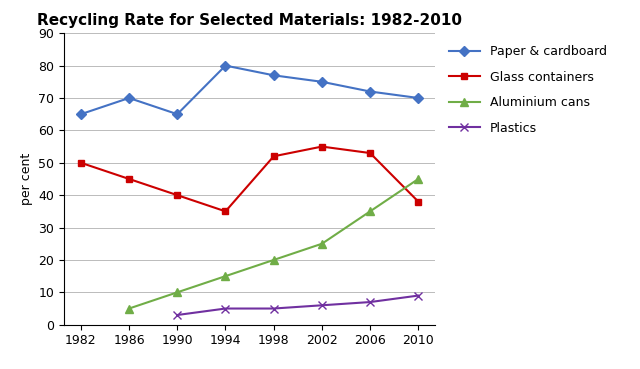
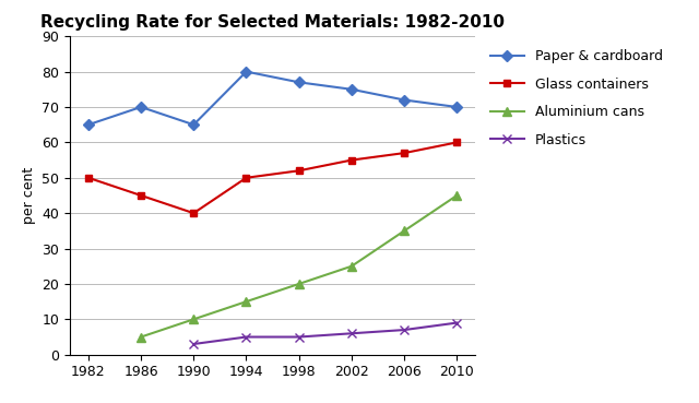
Glass containers/1994: 35 -> 50
Glass containers/2006: 53 -> 57
Glass containers/2010: 38 -> 60
